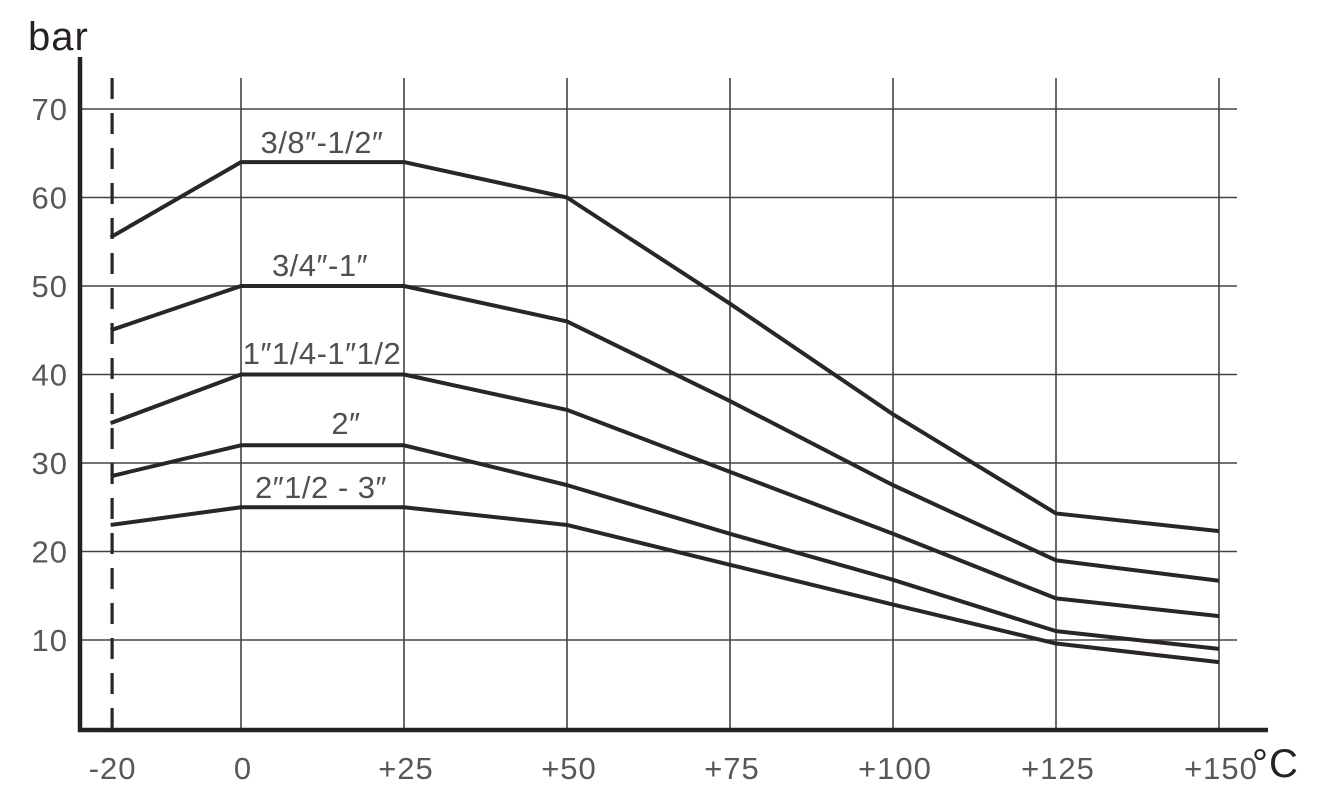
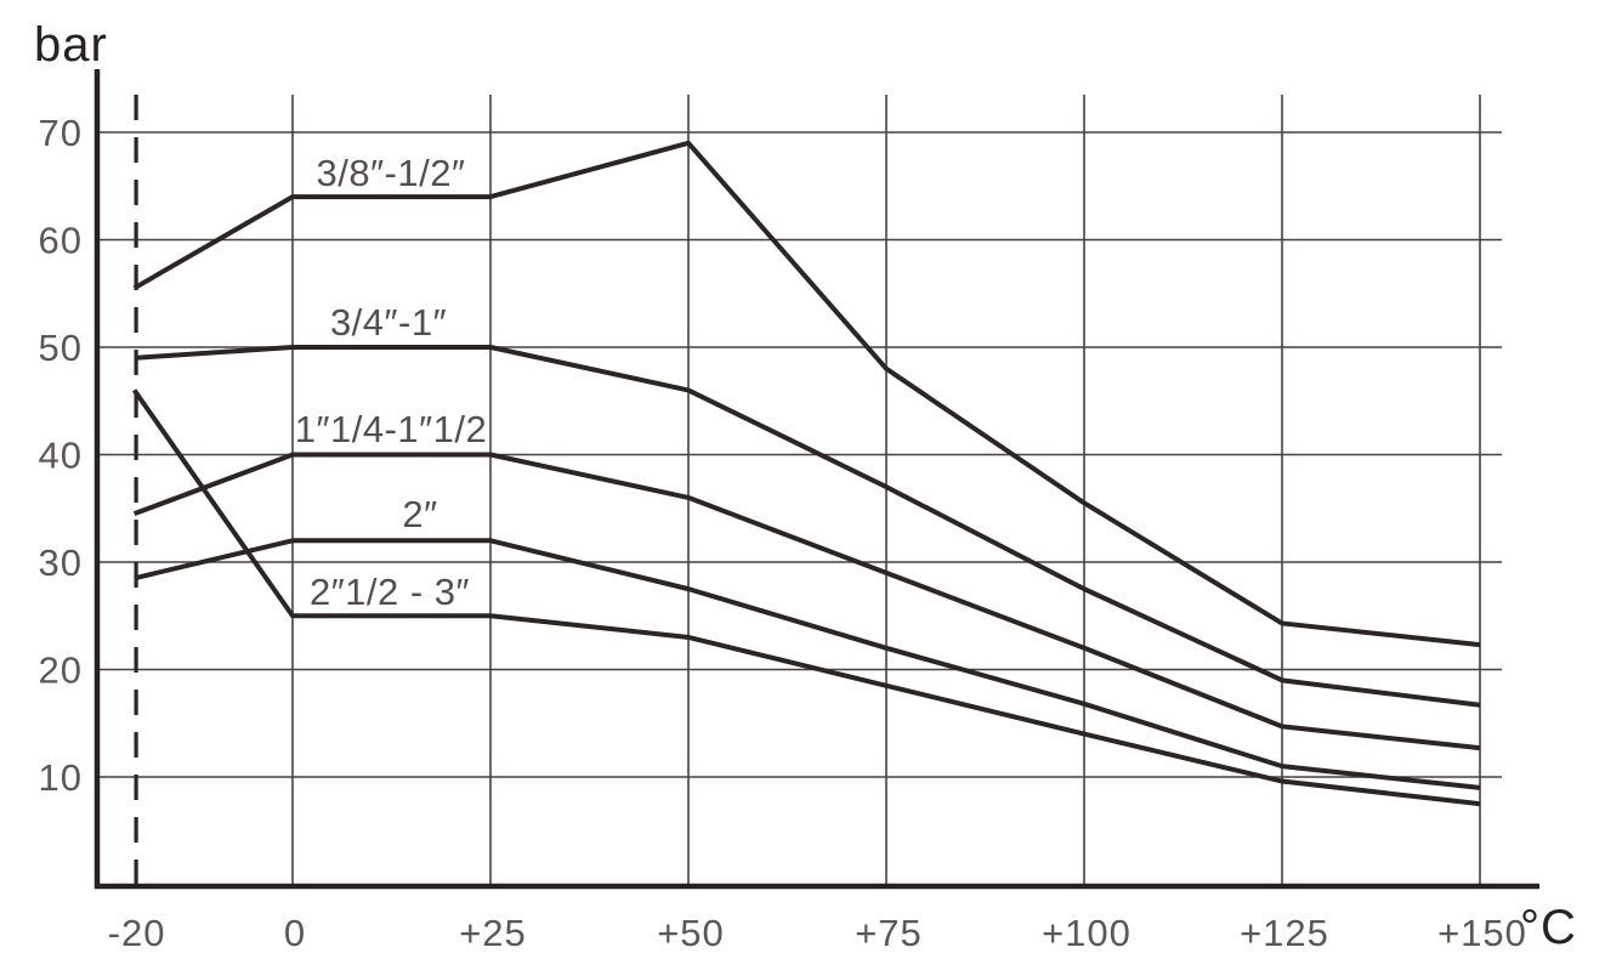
3/4″-1″/-20: 45 -> 49
2″1/2 - 3″/-20: 23 -> 46
3/8″-1/2″/50: 60 -> 69
